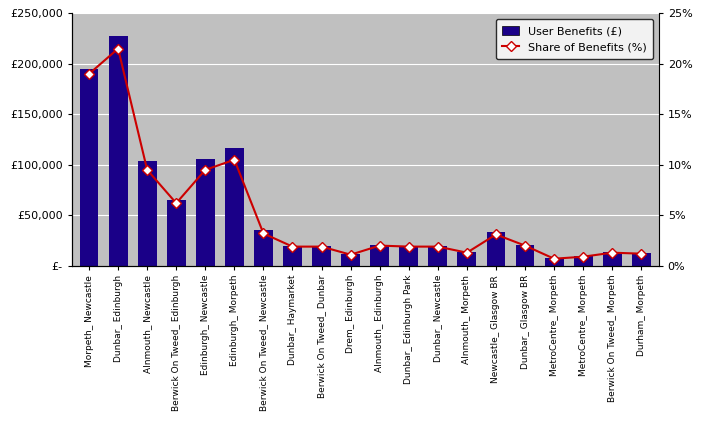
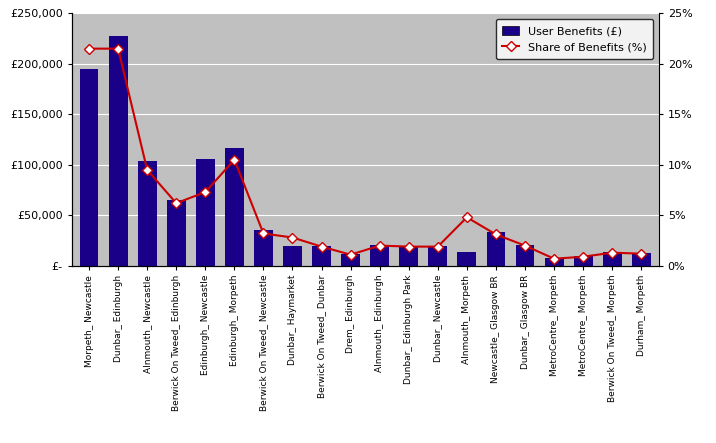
Share of Benefits (%)/Morpeth_ Newcastle: 19.0% -> 21.5%
Share of Benefits (%)/Edinburgh_ Newcastle: 9.5% -> 7.3%
Share of Benefits (%)/Dunbar_ Haymarket: 1.9% -> 2.8%
Share of Benefits (%)/Alnmouth_ Morpeth: 1.3% -> 4.8%
